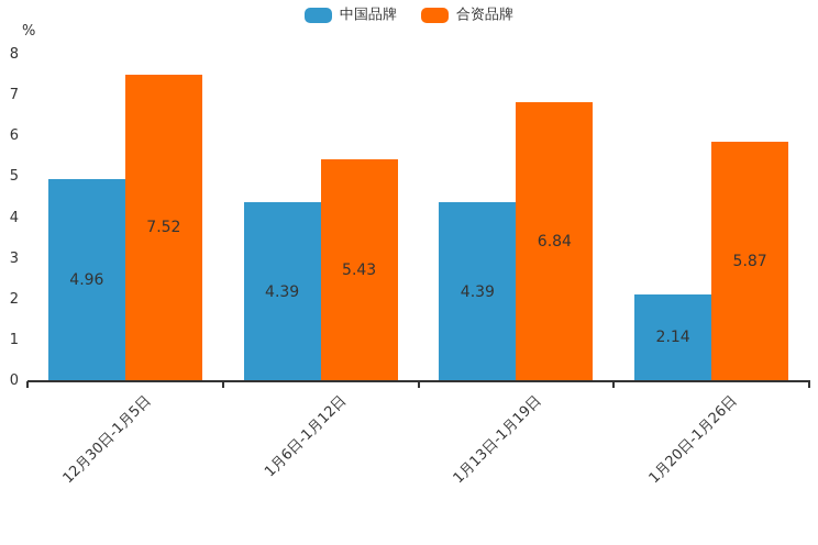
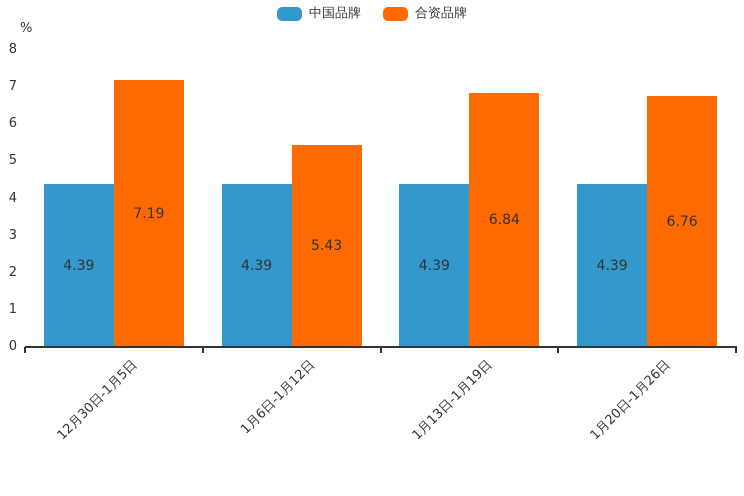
中国品牌/12月30日-1月5日: 4.96 -> 4.39
合资品牌/12月30日-1月5日: 7.52 -> 7.19
中国品牌/1月20日-1月26日: 2.14 -> 4.39
合资品牌/1月20日-1月26日: 5.87 -> 6.76
